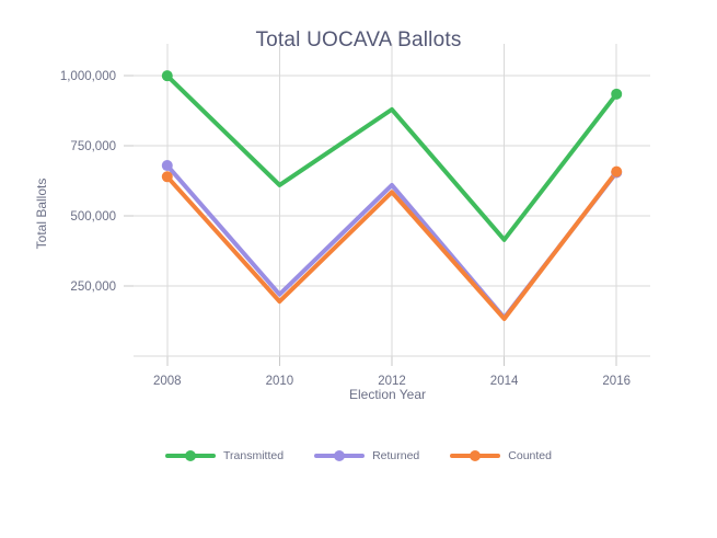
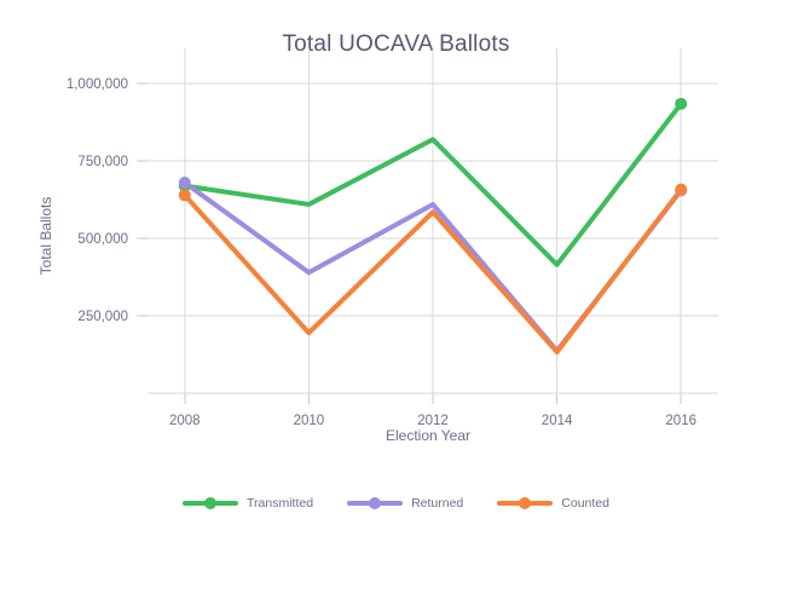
Transmitted/2008: 1000000 -> 670000
Returned/2010: 220000 -> 390000
Transmitted/2012: 880000 -> 820000
